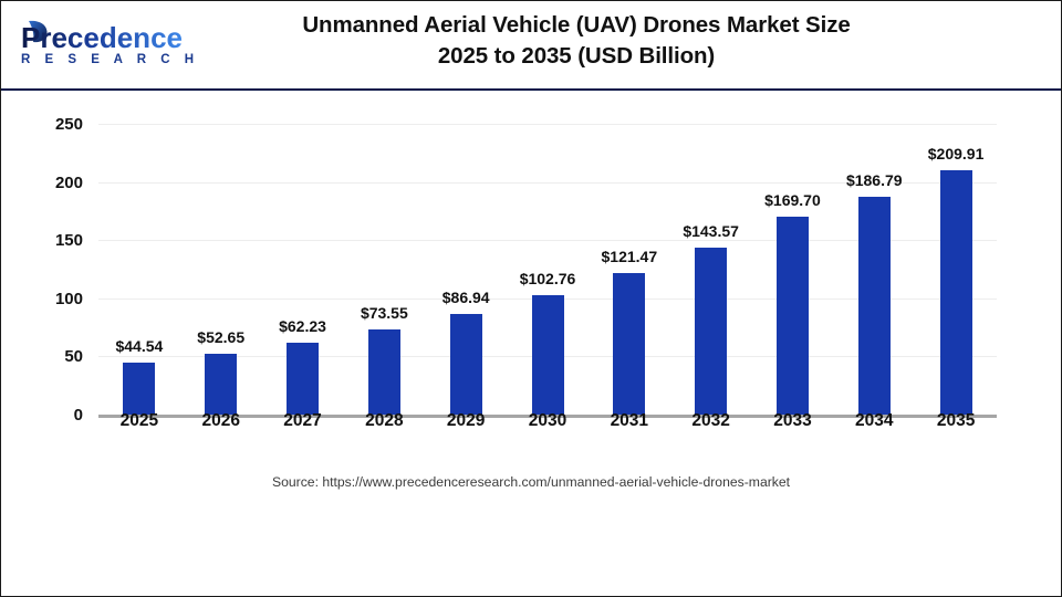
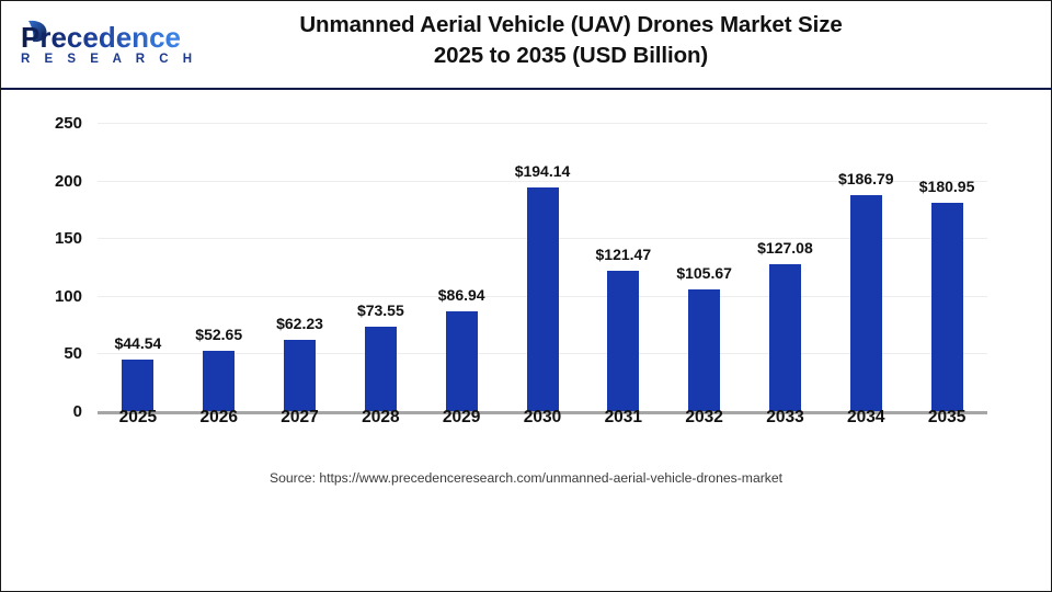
2030: $102.76 -> $194.14
2032: $143.57 -> $105.67
2033: $169.70 -> $127.08
2035: $209.91 -> $180.95
